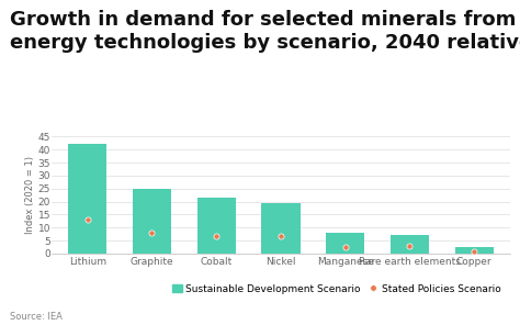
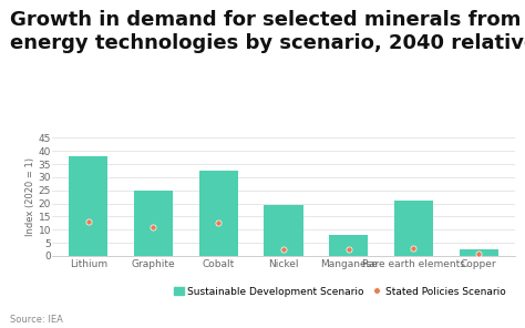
Sustainable Development Scenario/Lithium: 42.0 -> 38.0
Stated Policies Scenario/Graphite: 8.0 -> 11.0
Sustainable Development Scenario/Cobalt: 21.5 -> 32.5
Stated Policies Scenario/Cobalt: 6.5 -> 12.5
Stated Policies Scenario/Nickel: 6.5 -> 2.5
Sustainable Development Scenario/Rare earth elements: 7.0 -> 21.0
